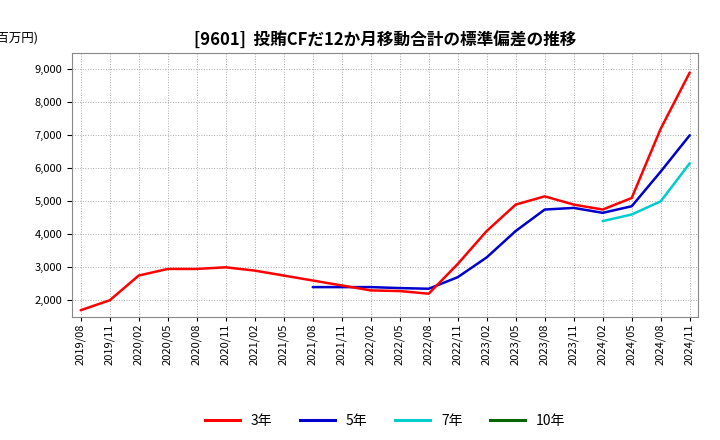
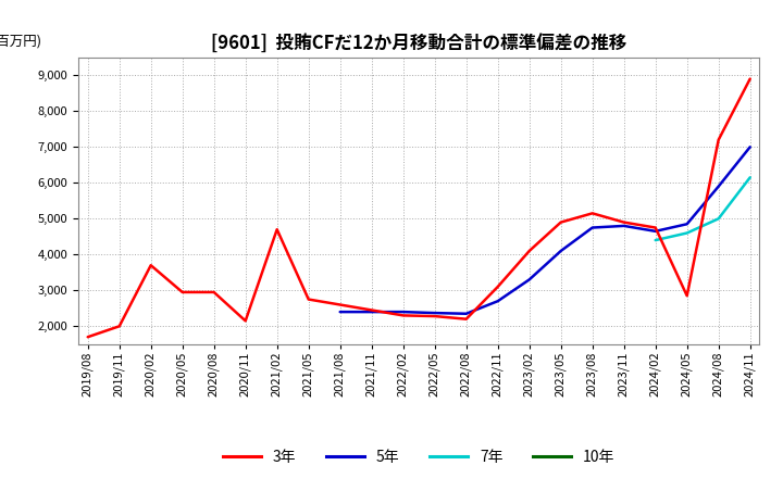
3年/2020/02: 2,750 -> 3,700
3年/2020/11: 3,000 -> 2,150
3年/2021/02: 2,900 -> 4,700
3年/2024/05: 5,100 -> 2,850
